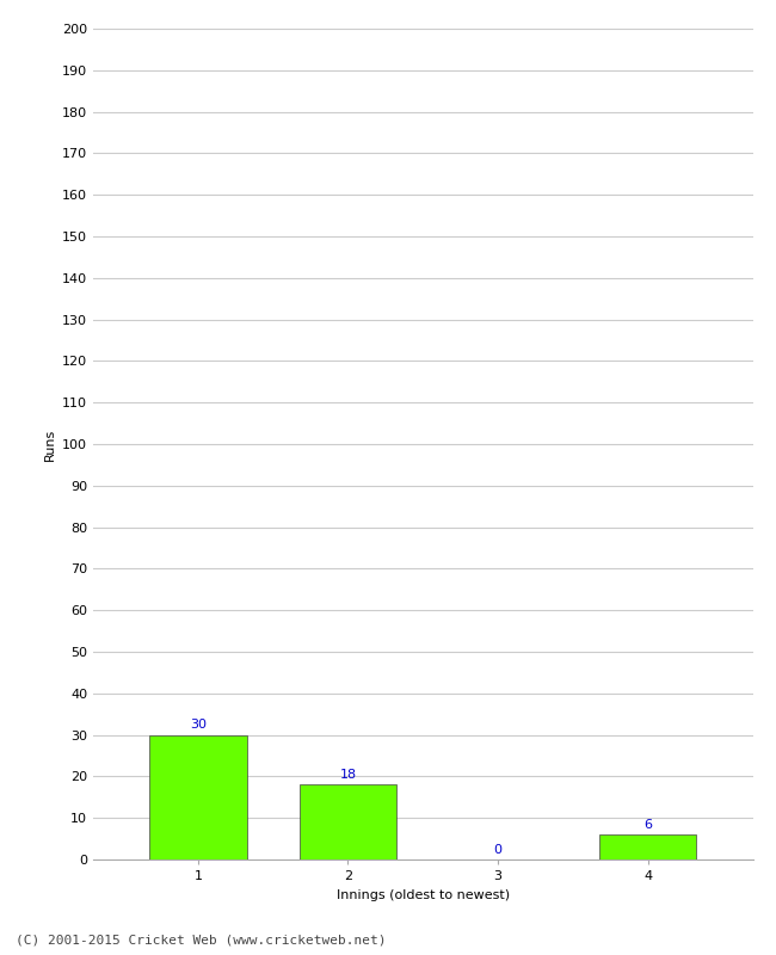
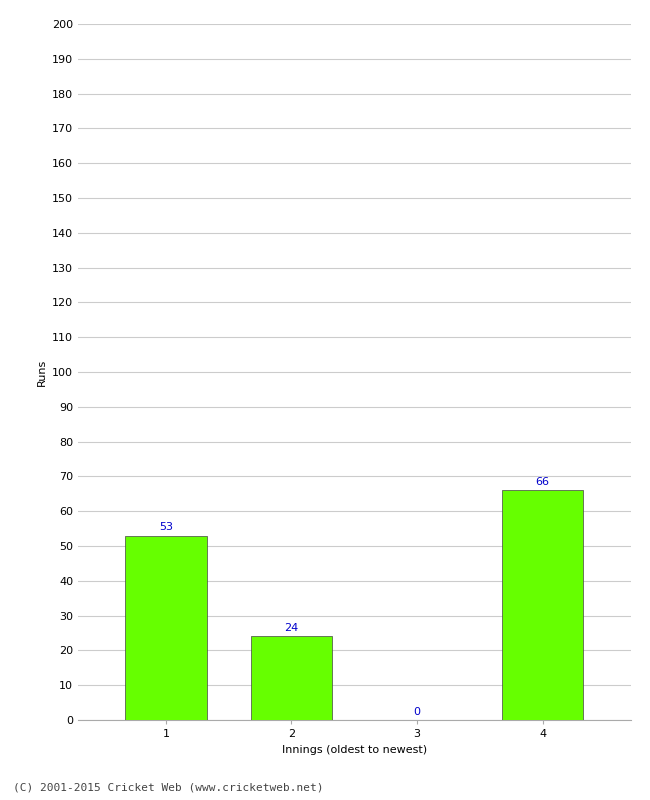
1: 30 -> 53
2: 18 -> 24
4: 6 -> 66
